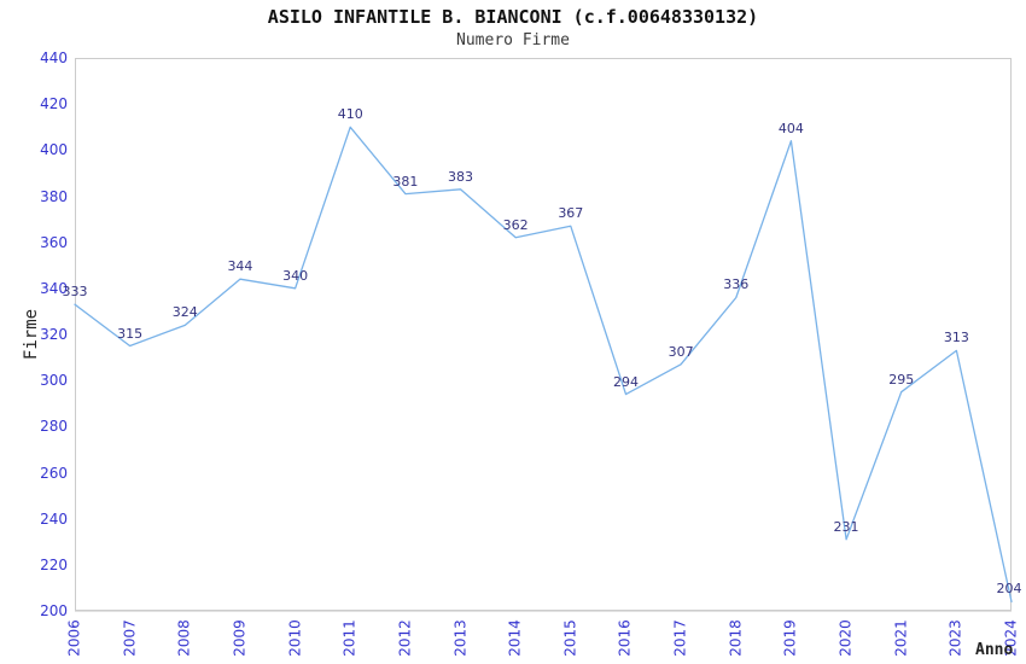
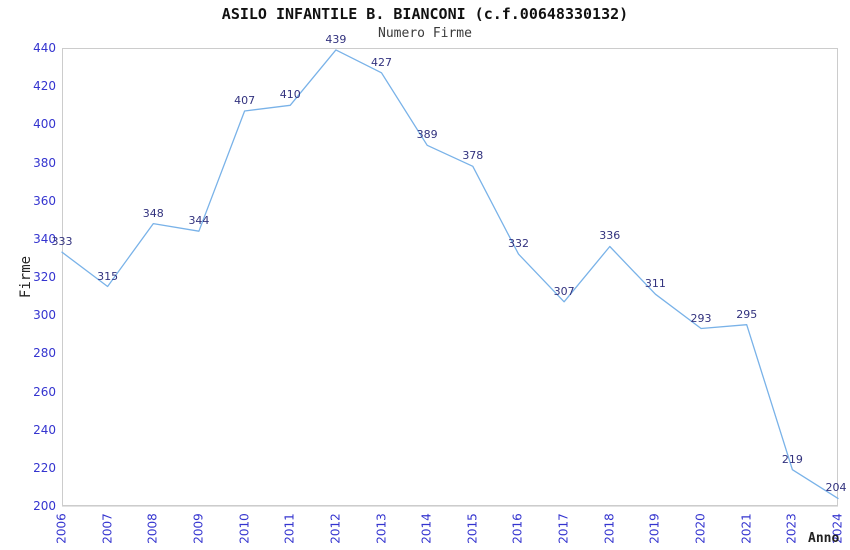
2008: 324 -> 348
2010: 340 -> 407
2012: 381 -> 439
2013: 383 -> 427
2014: 362 -> 389
2015: 367 -> 378
2016: 294 -> 332
2019: 404 -> 311
2020: 231 -> 293
2023: 313 -> 219
